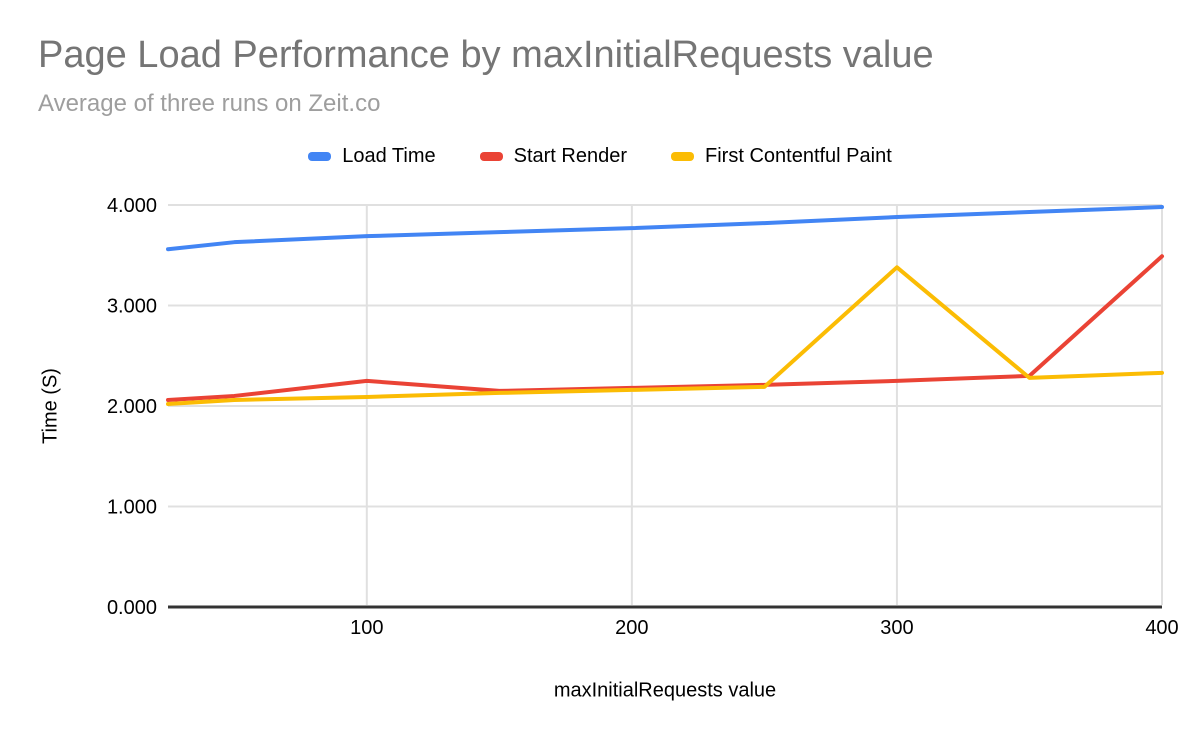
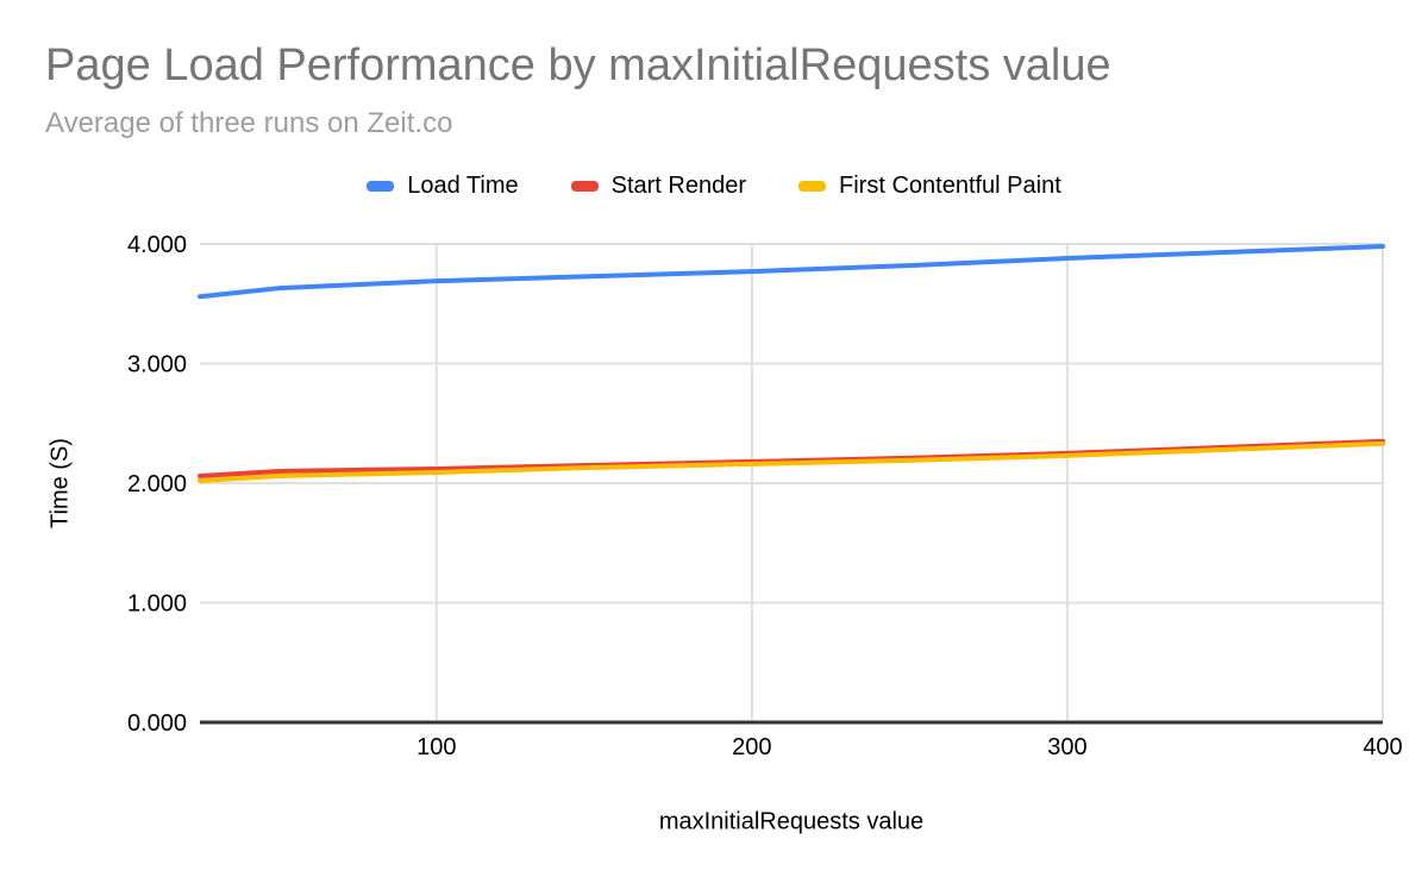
Start Render/100: 2.25 -> 2.12
First Contentful Paint/300: 3.38 -> 2.23
Start Render/400: 3.49 -> 2.35
